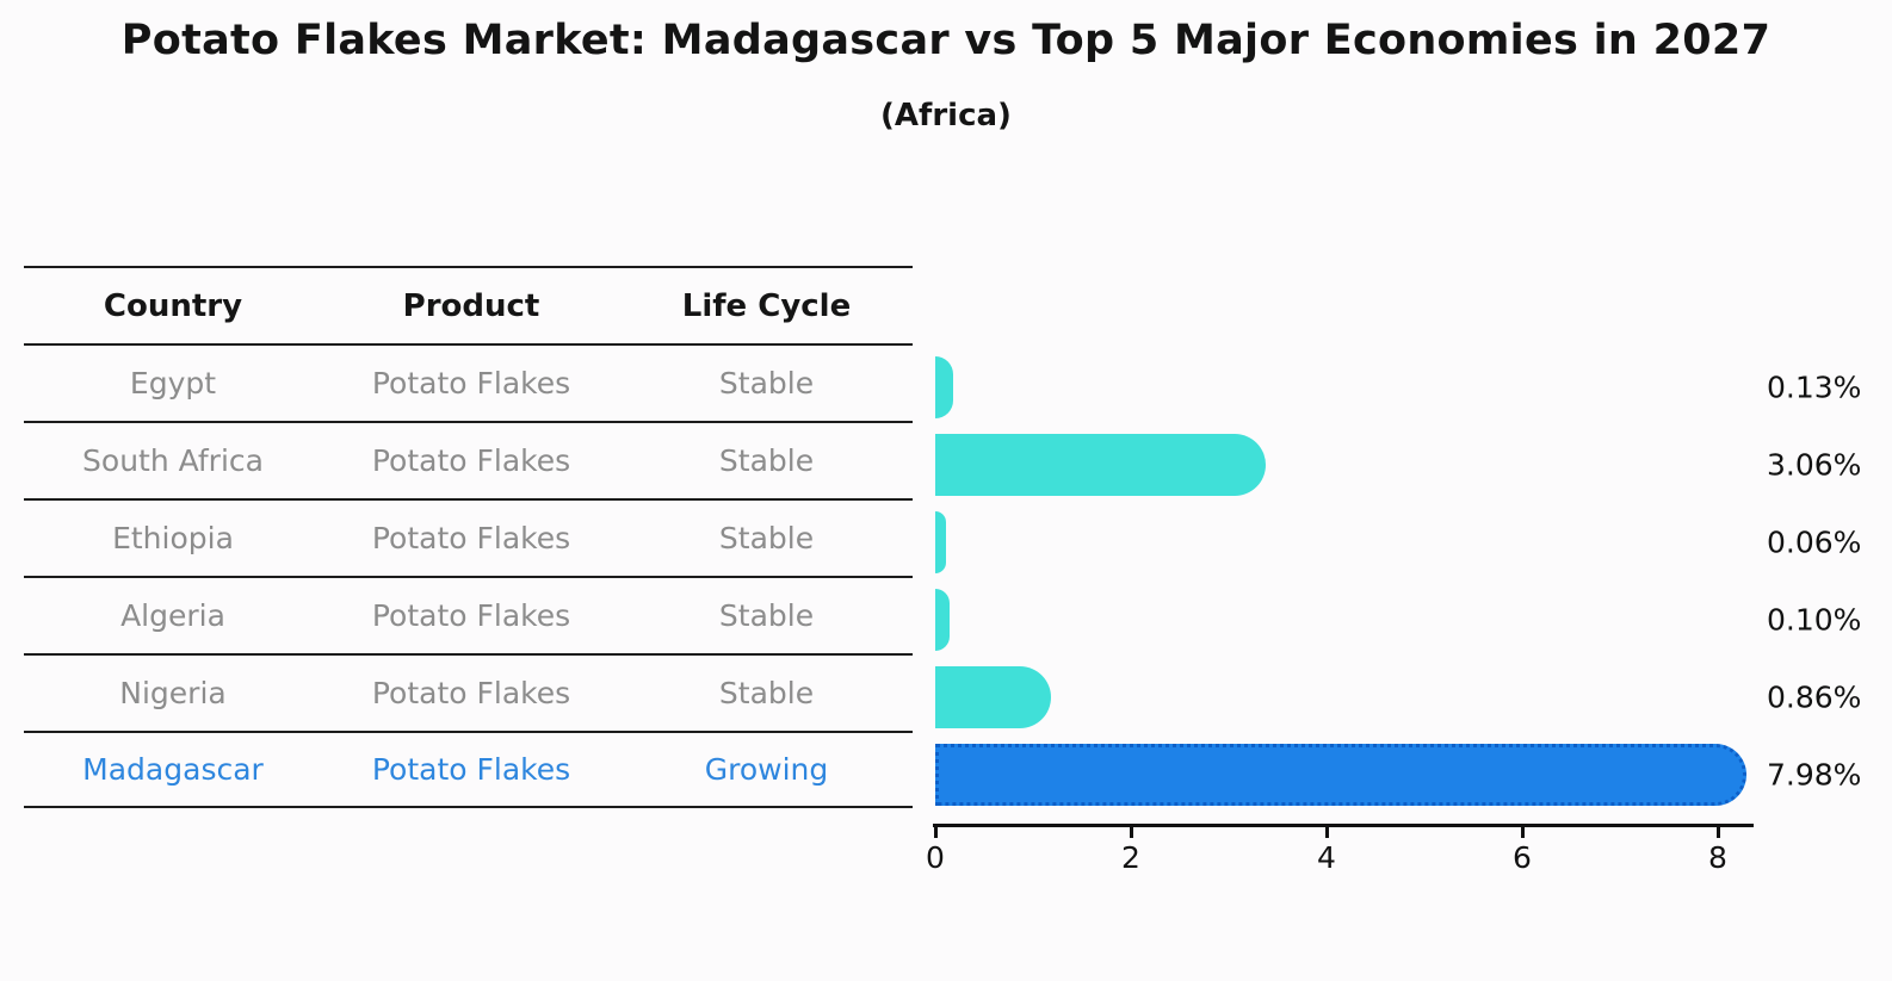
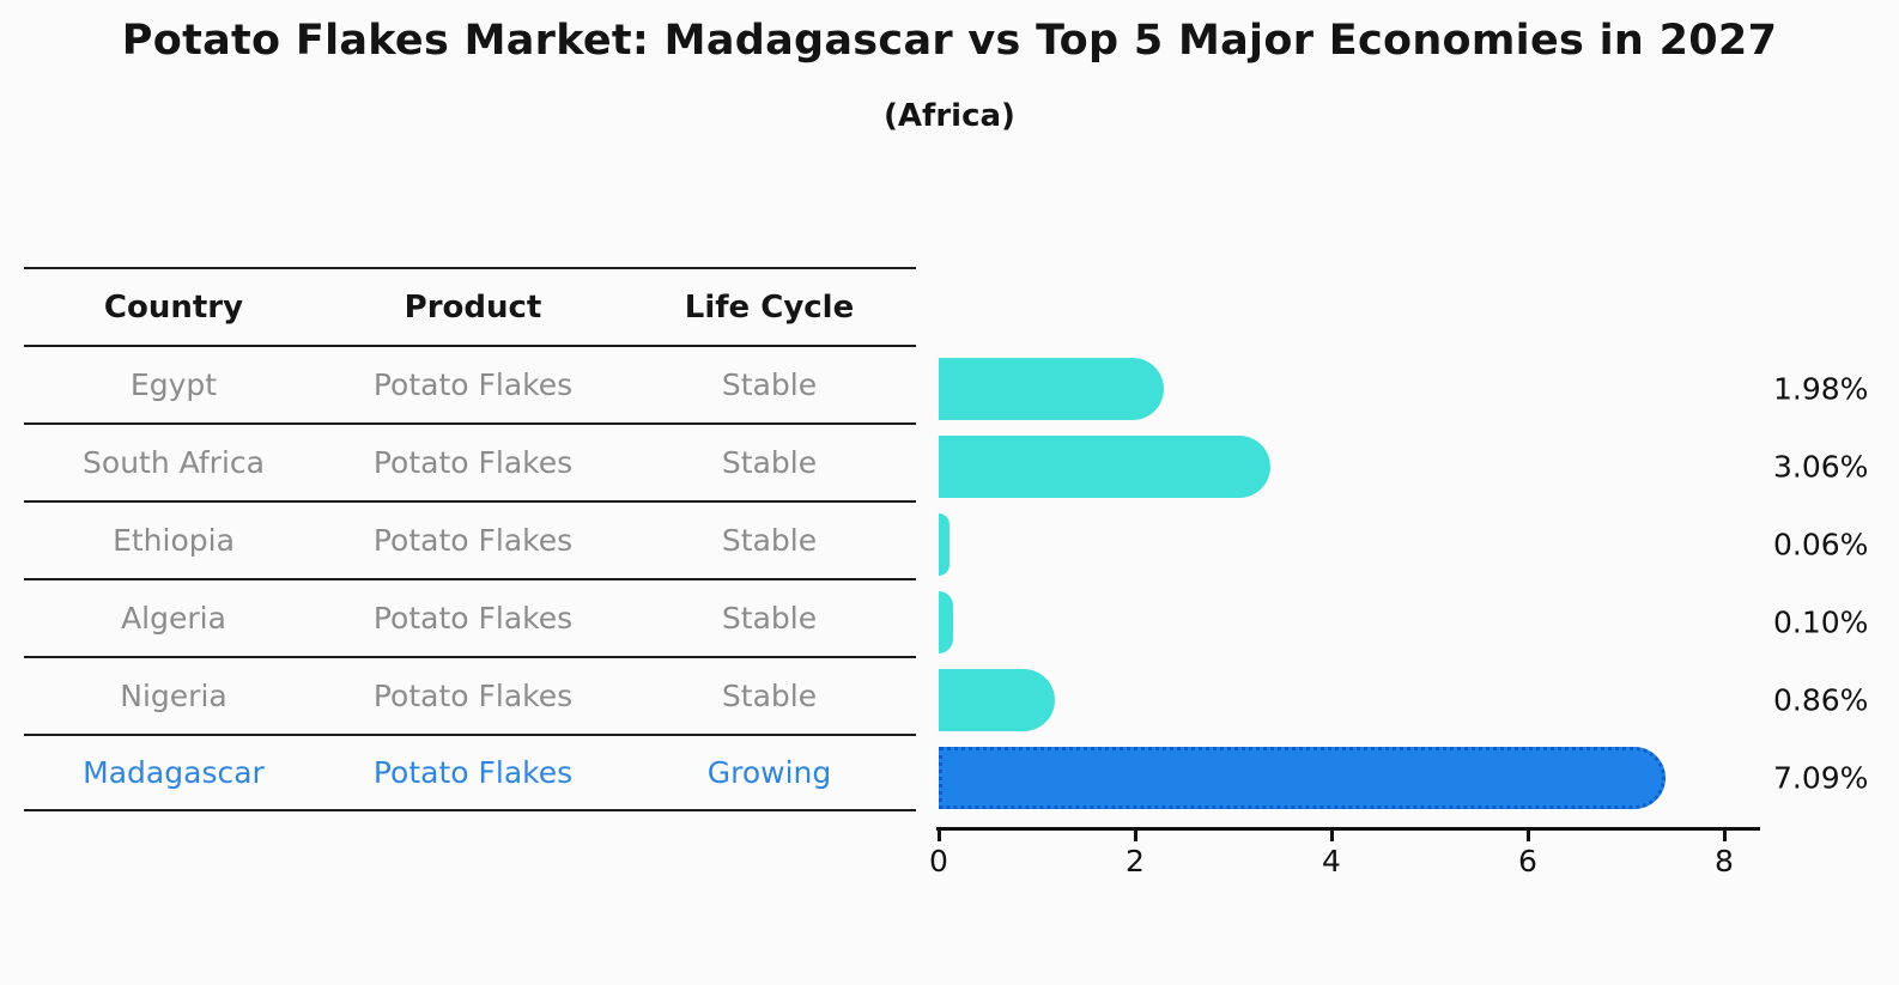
Egypt: 0.13% -> 1.98%
Madagascar: 7.98% -> 7.09%
